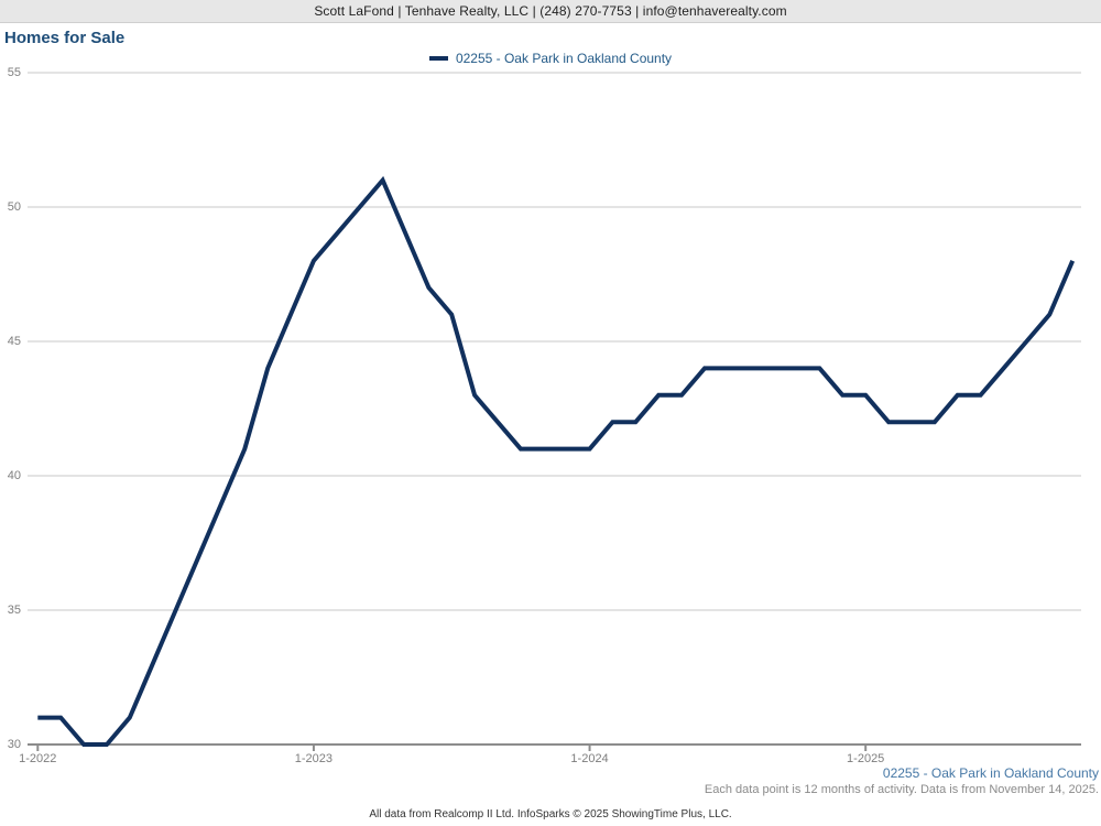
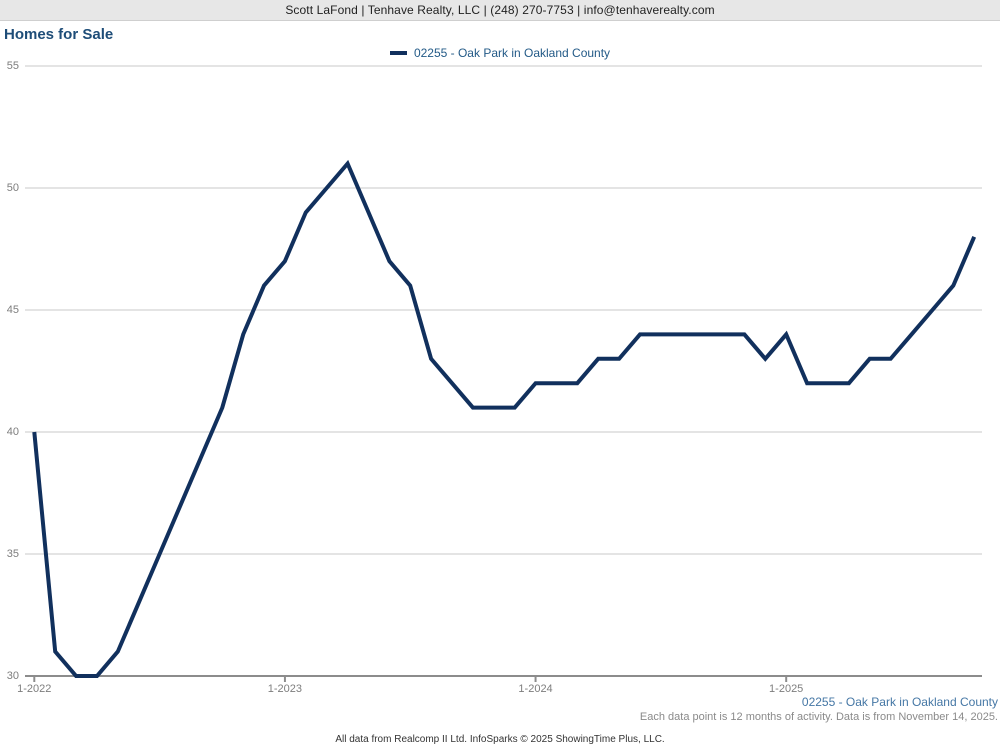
1-2022: 31 -> 40
1-2023: 48 -> 47
1-2024: 41 -> 42
1-2025: 43 -> 44
